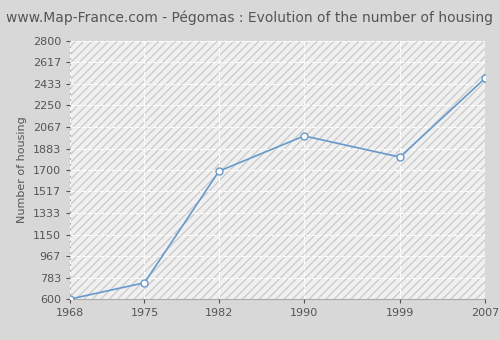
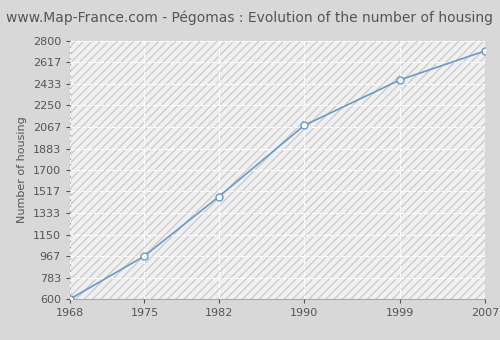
1975: 740 -> 970
1982: 1690 -> 1470
1990: 1990 -> 2080
1999: 1810 -> 2470
2007: 2480 -> 2710
